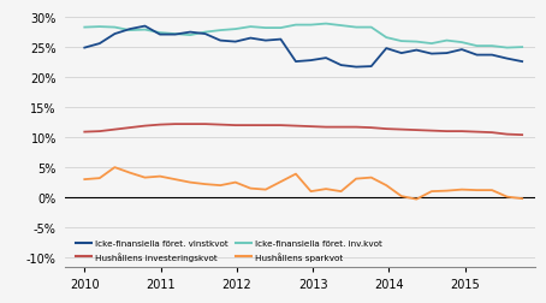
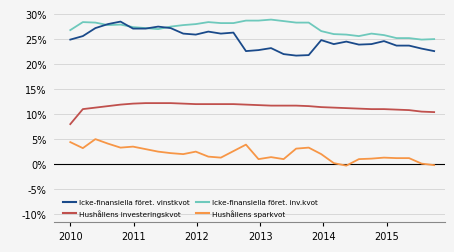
Icke-finansiella föret. inv.kvot/2010: 28.3% -> 26.8%
Hushållens investeringskvot/2010: 10.9% -> 8.0%
Hushållens sparkvot/2010: 3.0% -> 4.4%
